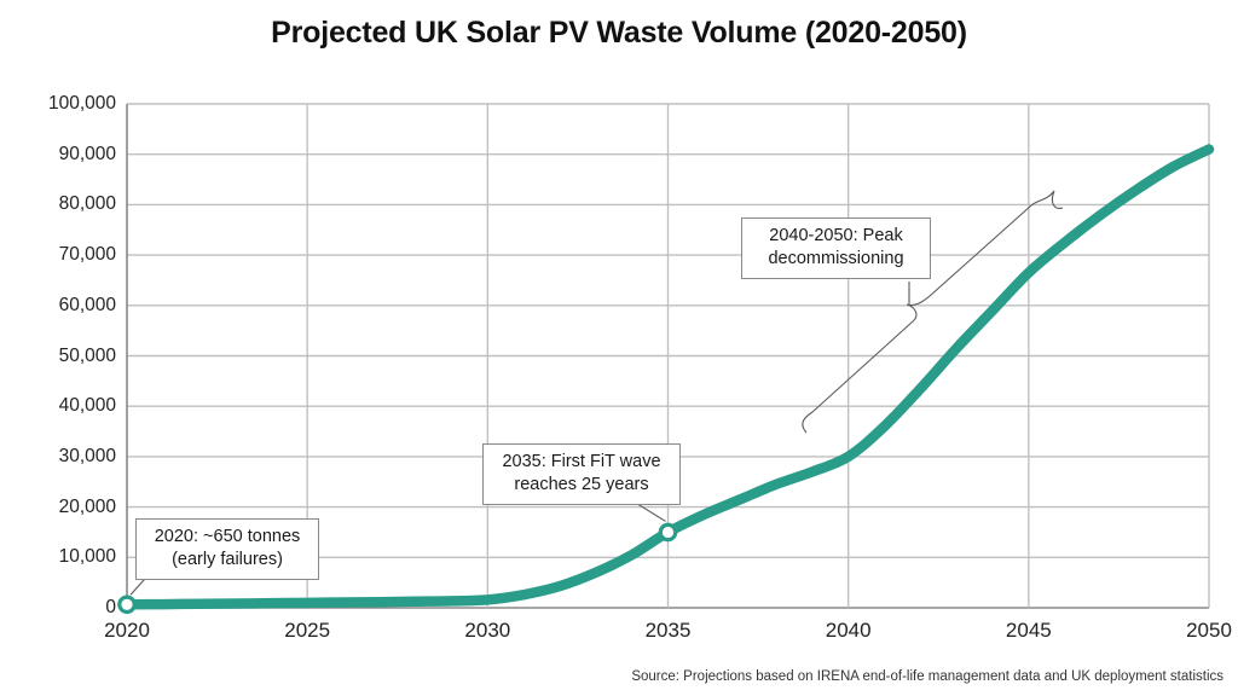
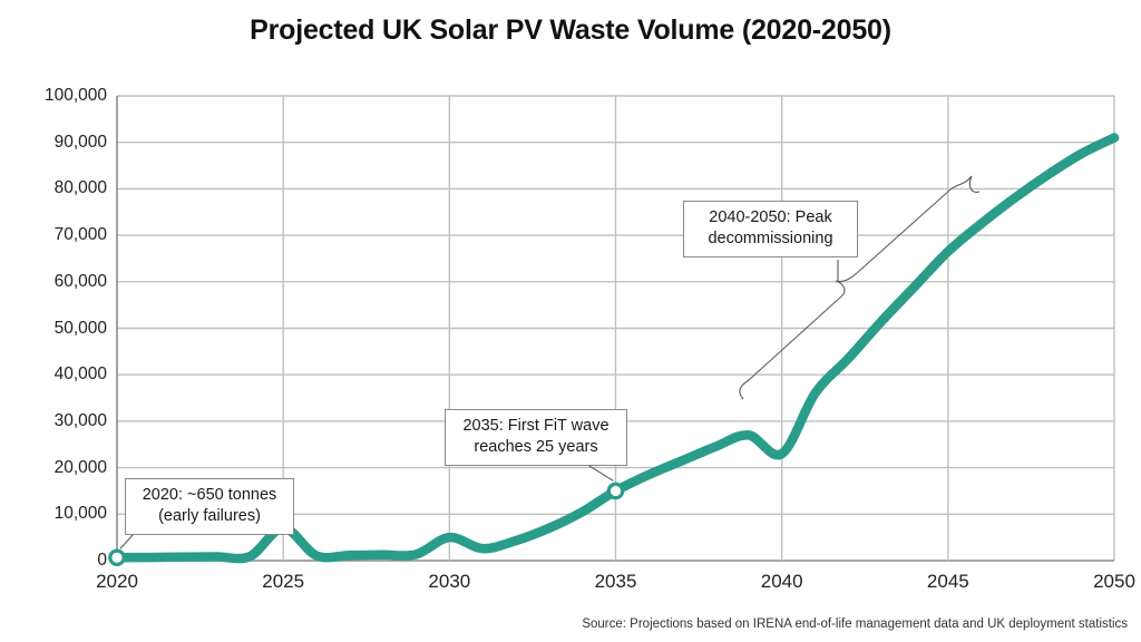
2025: 1000 -> 7000
2030: 2000 -> 5000
2040: 30000 -> 23000
